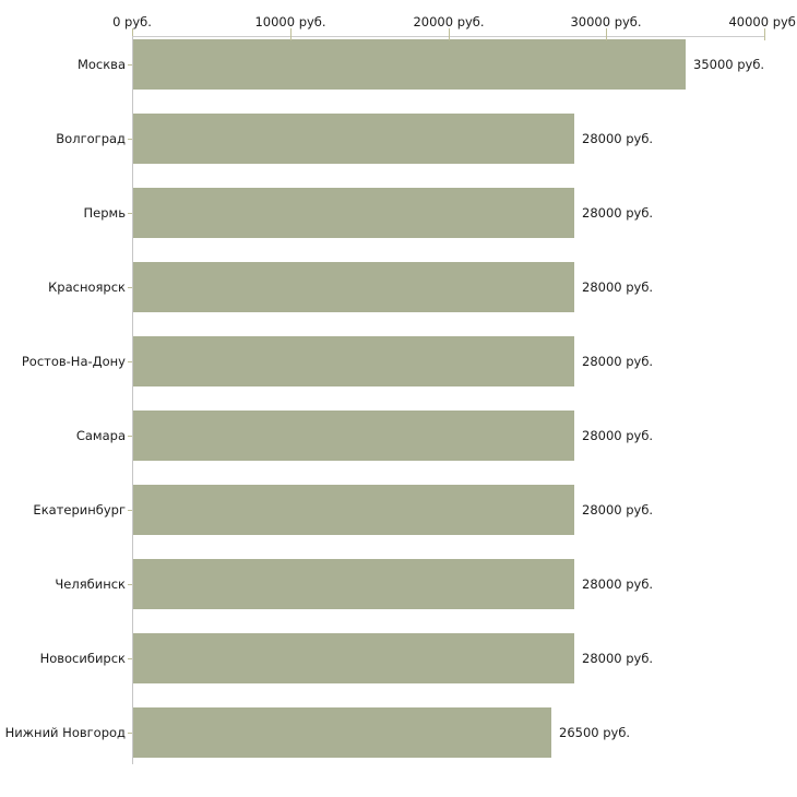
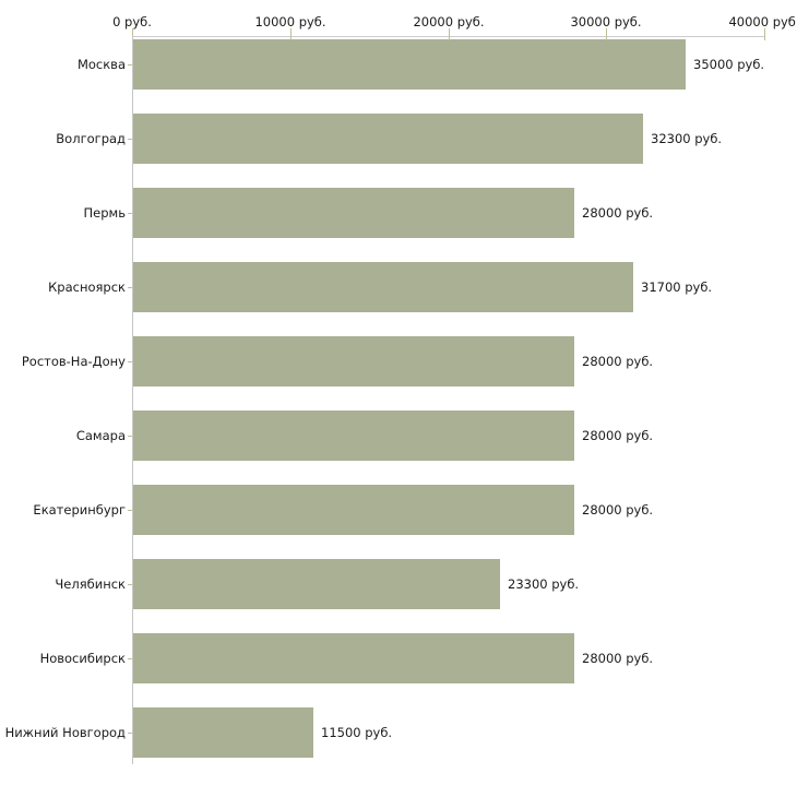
Волгоград: 28000 -> 32300
Красноярск: 28000 -> 31700
Челябинск: 28000 -> 23300
Нижний Новгород: 26500 -> 11500
